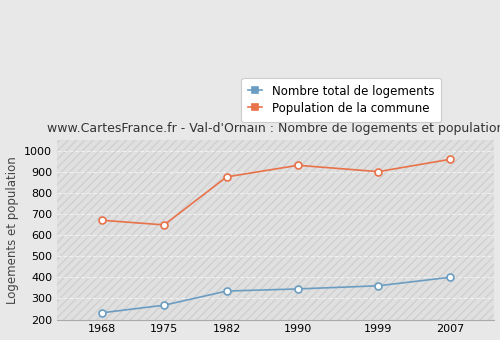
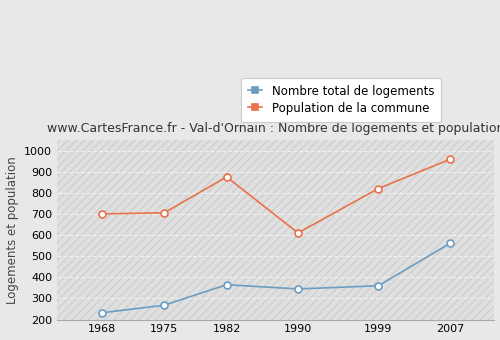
Population de la commune/1968: 670 -> 700
Population de la commune/1975: 648 -> 705
Nombre total de logements/1982: 335 -> 365
Population de la commune/1990: 930 -> 610
Population de la commune/1999: 900 -> 820
Nombre total de logements/2007: 400 -> 560
